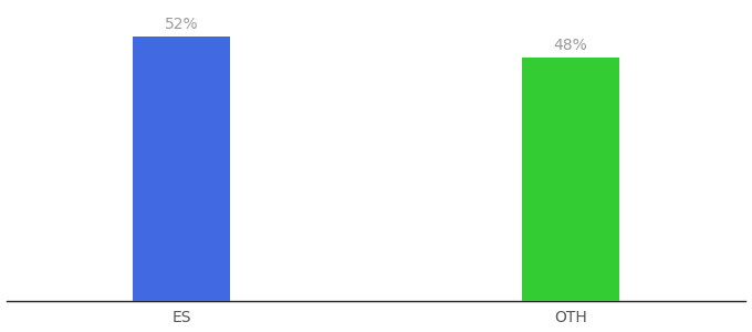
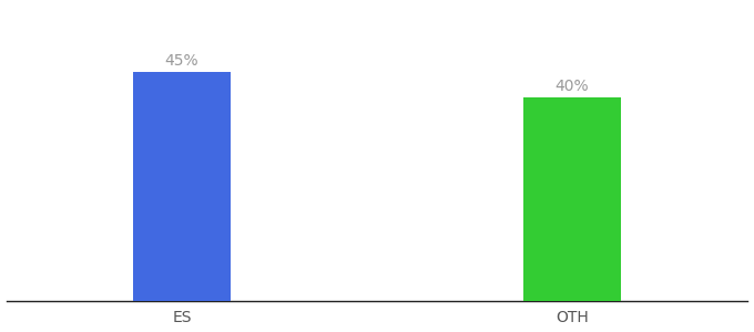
ES: 52% -> 45%
OTH: 48% -> 40%
